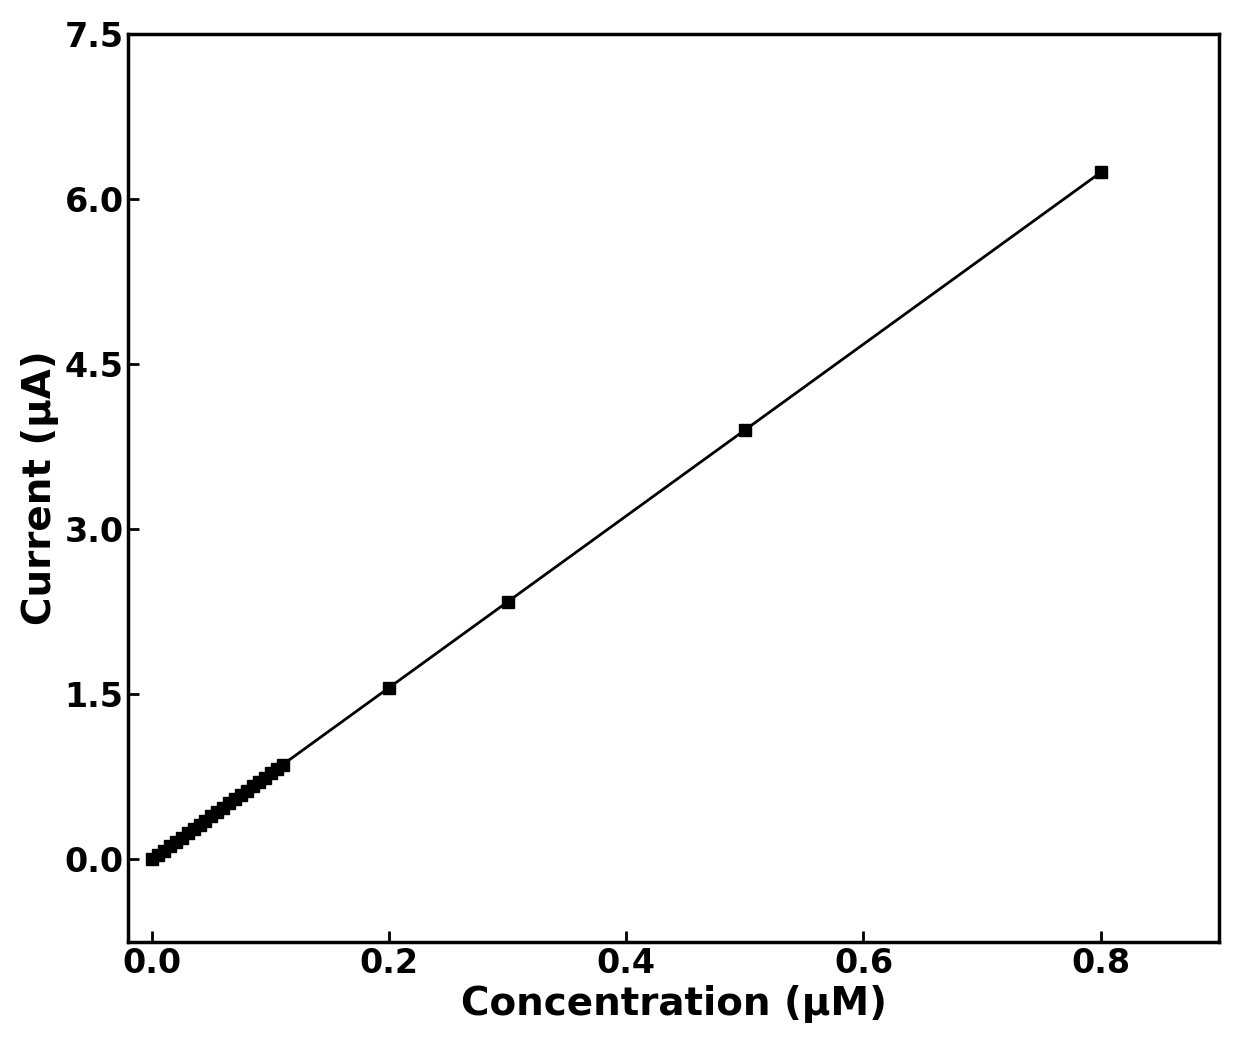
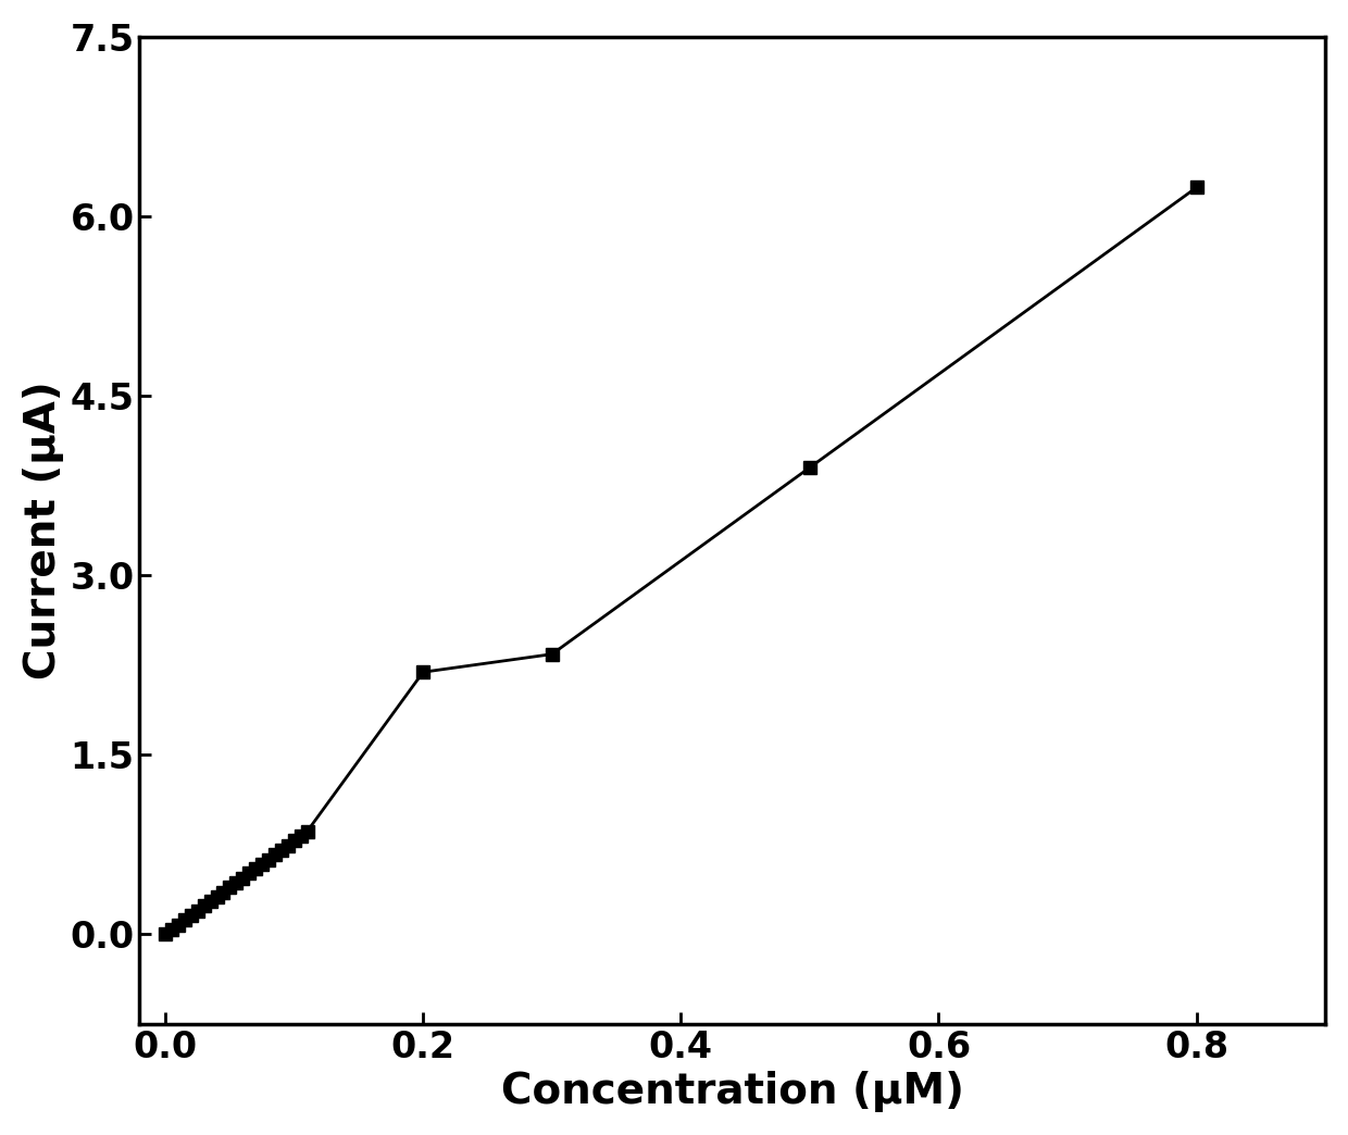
0.2: 1.56 -> 2.19
